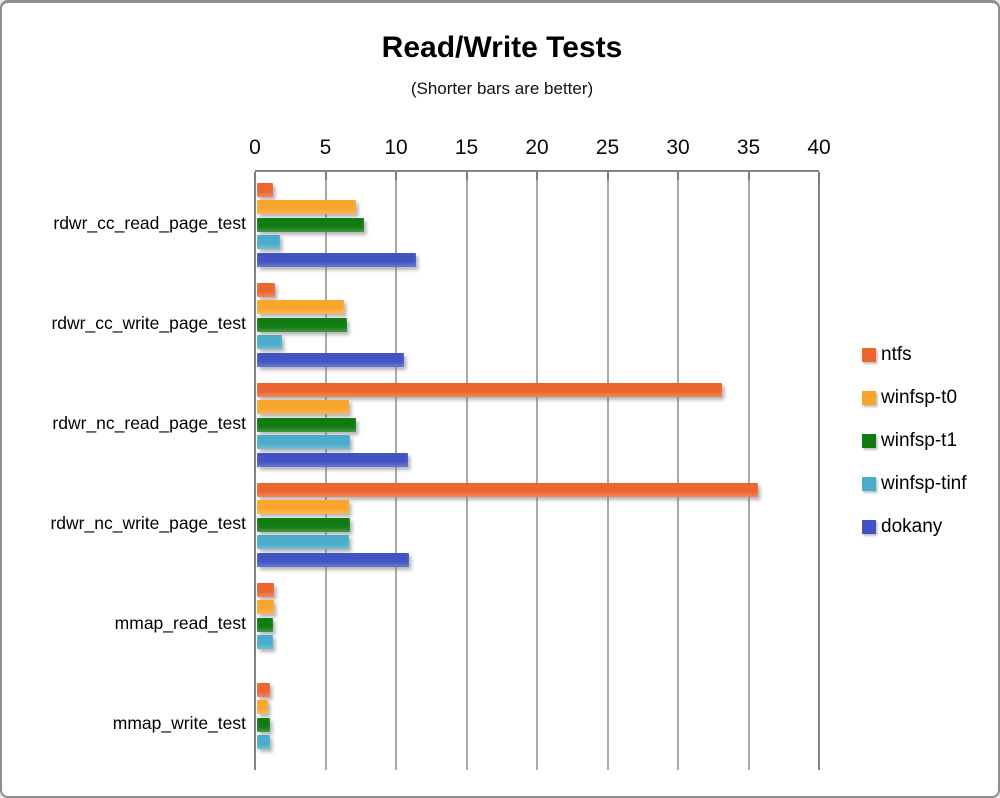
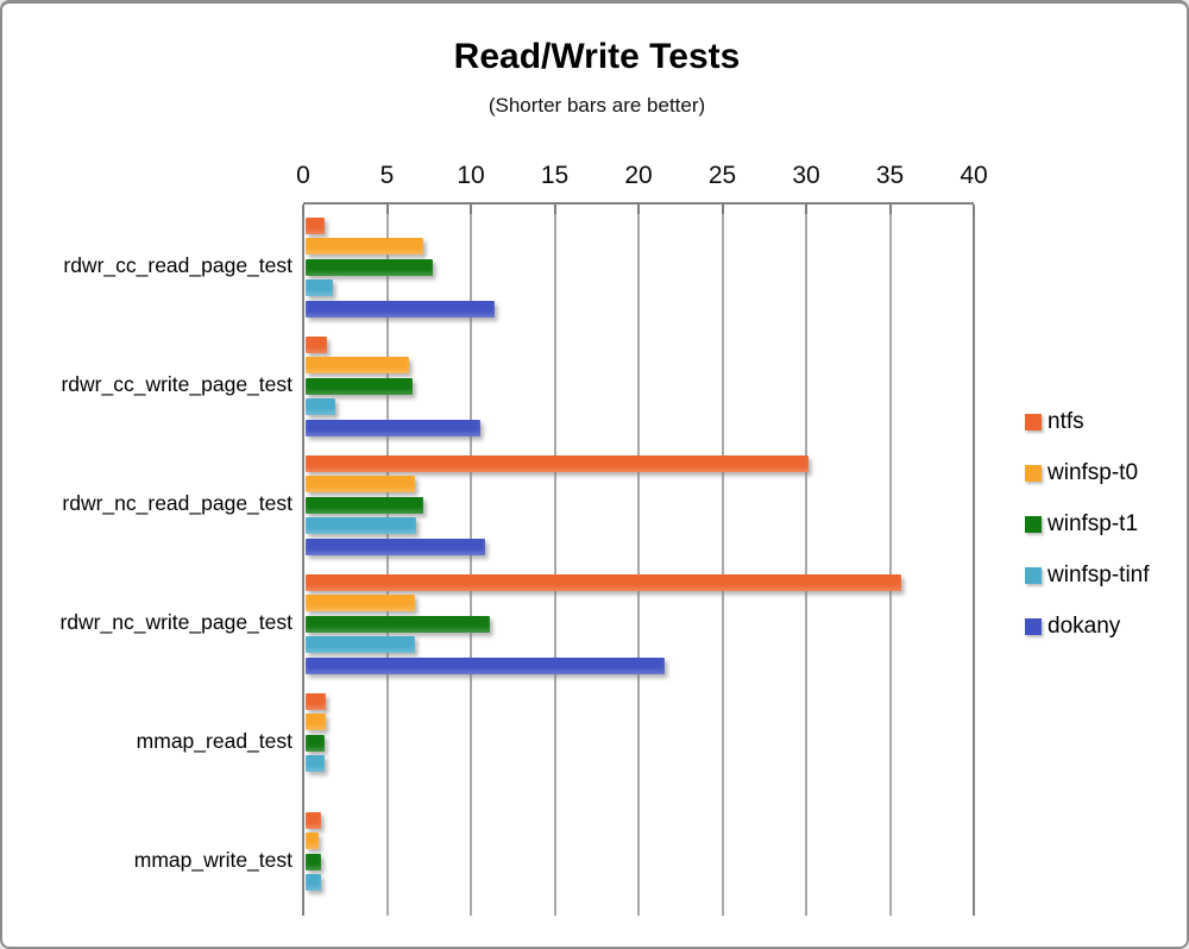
ntfs/rdwr_nc_read_page_test: 33.0 -> 30.0
winfsp-t1/rdwr_nc_write_page_test: 6.6 -> 11.0
dokany/rdwr_nc_write_page_test: 10.8 -> 21.4
